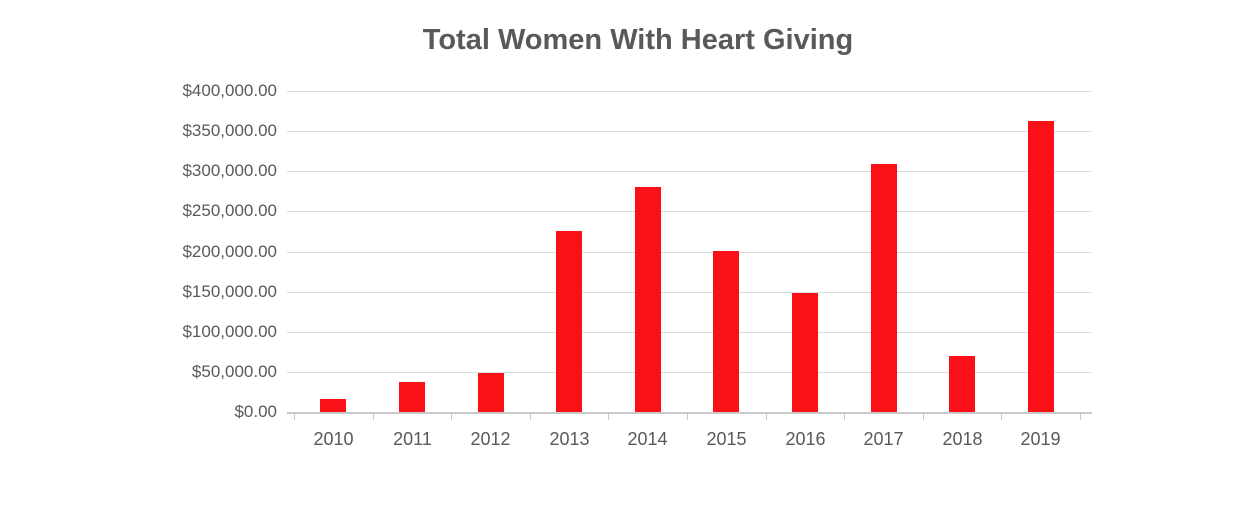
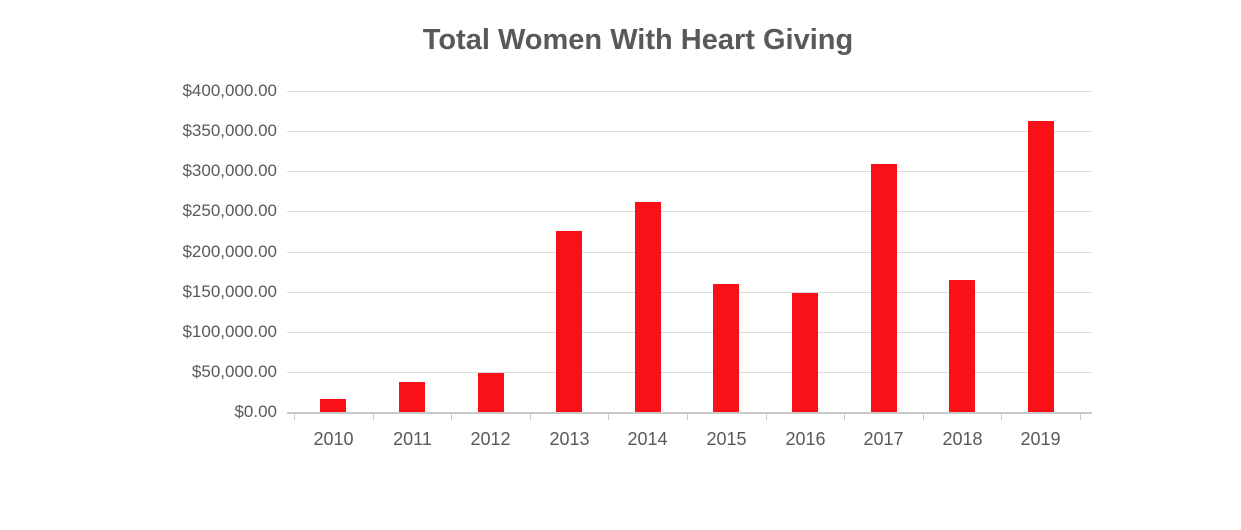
2014: $280000 -> $260000
2015: $200000 -> $160000
2018: $70000 -> $160000
